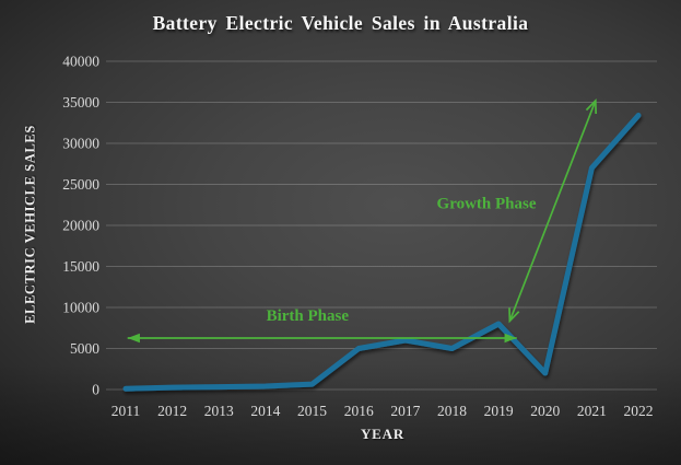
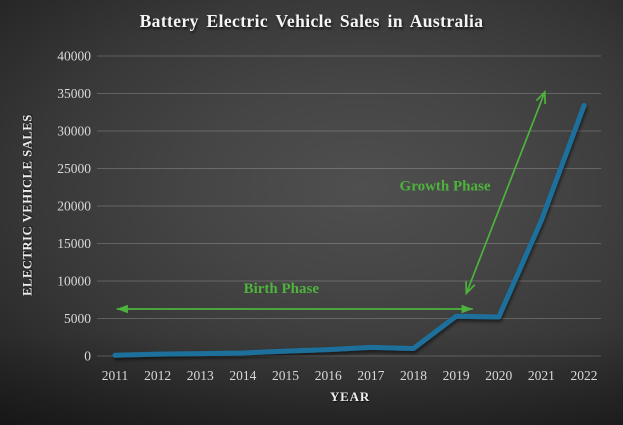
2016: 5000 -> 1000
2017: 6000 -> 1000
2018: 5000 -> 1000
2019: 8000 -> 5000
2020: 2000 -> 5000
2021: 27000 -> 18000
